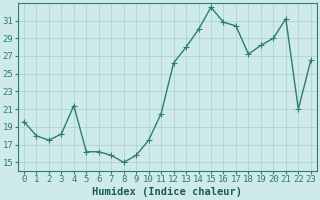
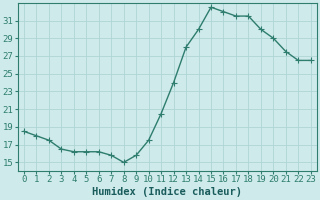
0: 19.6 -> 18.5
3: 18.2 -> 16.5
4: 21.4 -> 16.2
12: 26.2 -> 24.0
16: 30.8 -> 32.0
17: 30.4 -> 31.5
18: 27.2 -> 31.5
19: 28.2 -> 30.0
21: 31.2 -> 27.5
22: 21.0 -> 26.5
